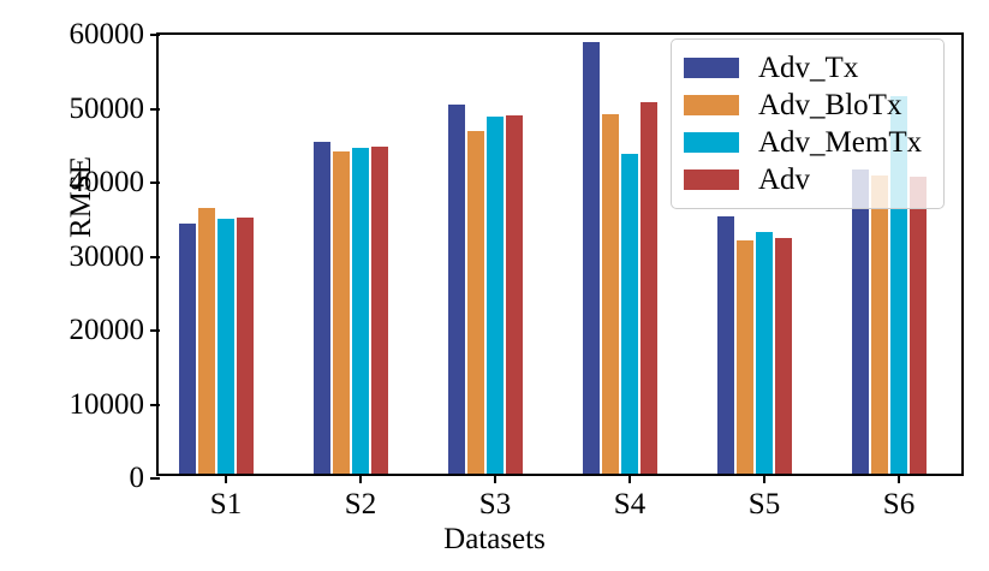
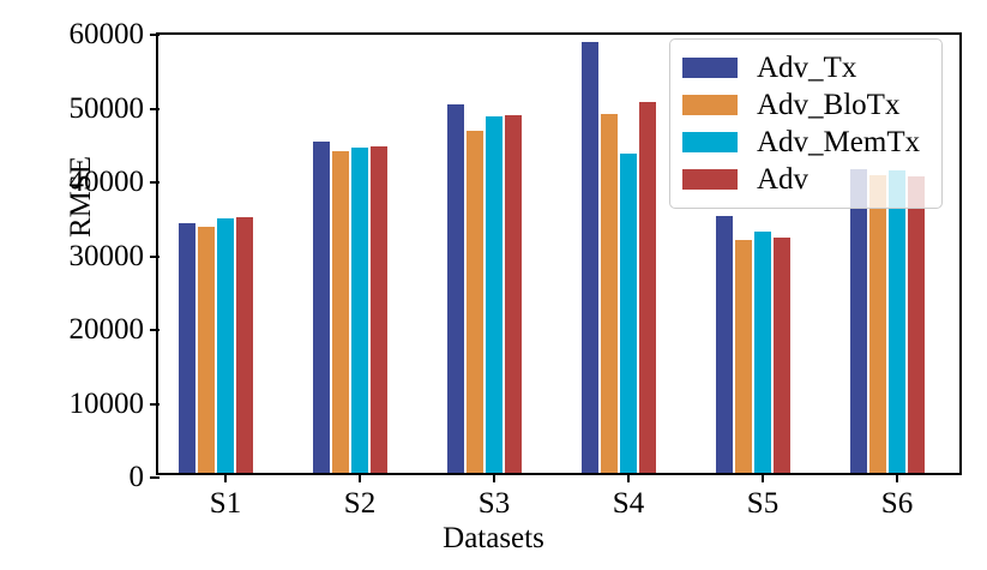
Adv_BloTx/S1: 36000 -> 33000
Adv_MemTx/S6: 51000 -> 41000
